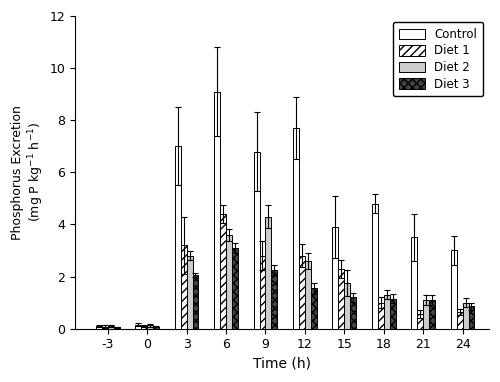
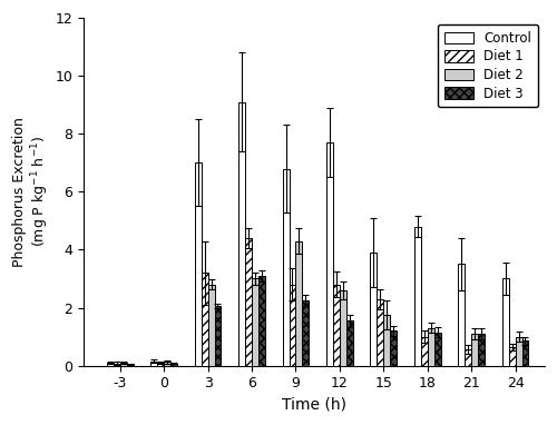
Diet 2/6: 3.60 -> 3.00
